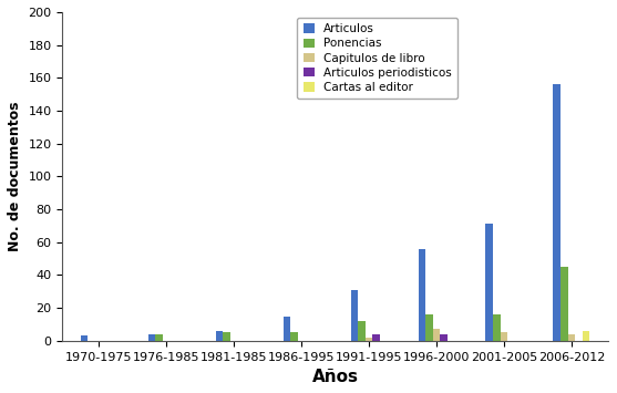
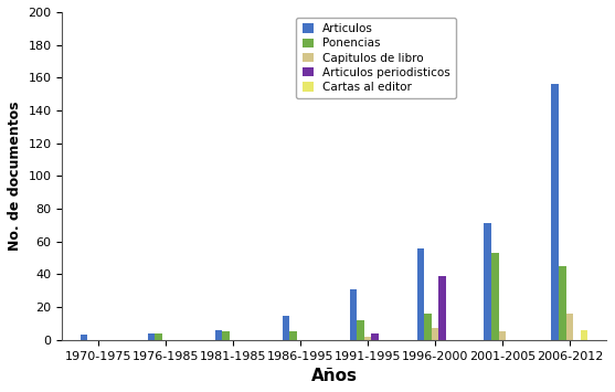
Articulos periodisticos/1996-2000: 4 -> 39
Ponencias/2001-2005: 16 -> 53
Capitulos de libro/2006-2012: 4 -> 16
